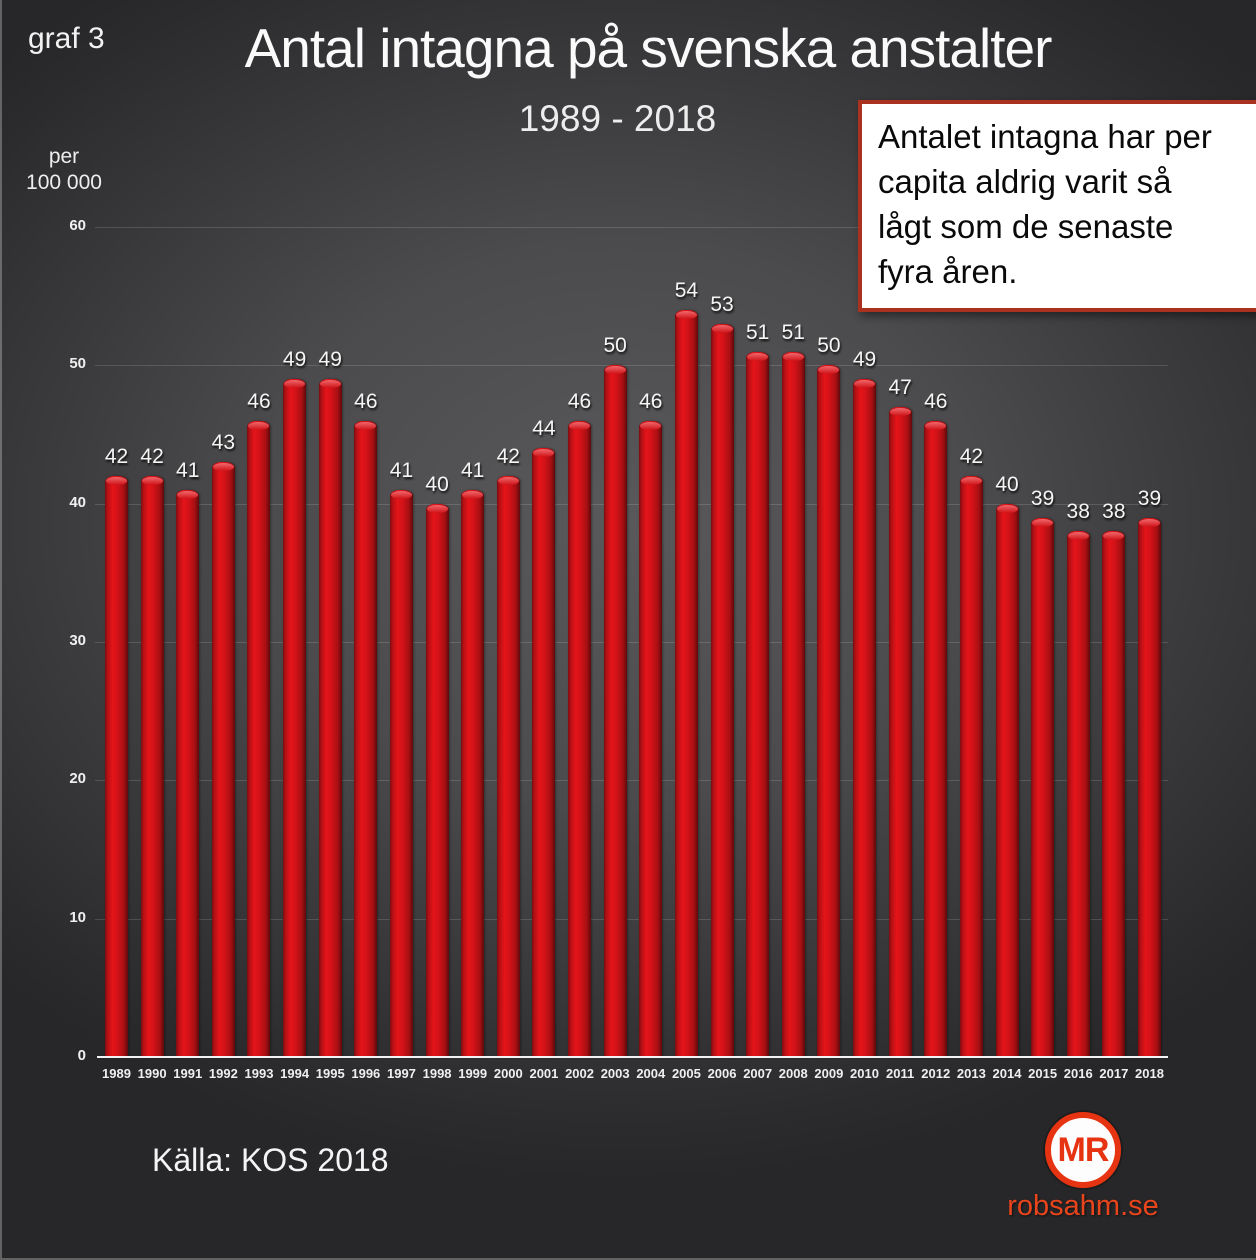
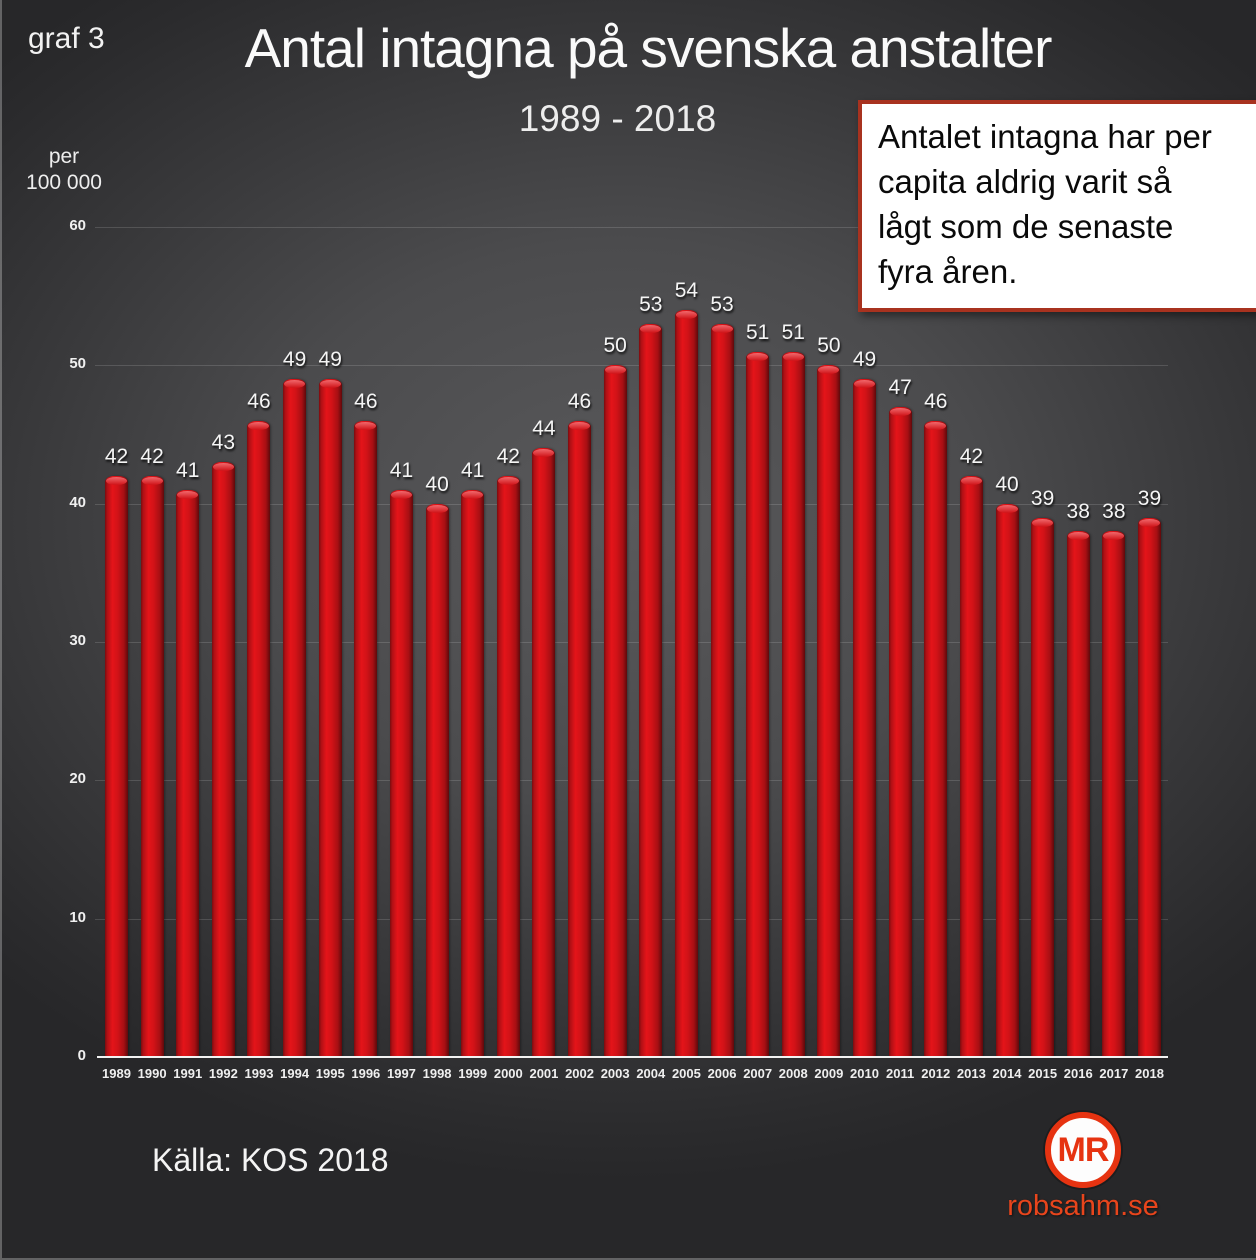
2004: 46 -> 53
